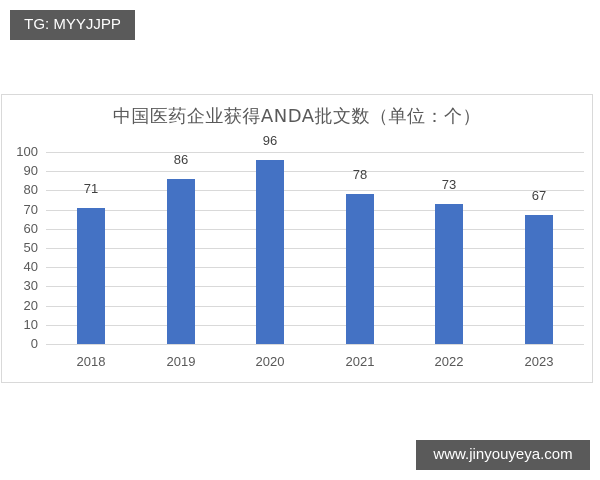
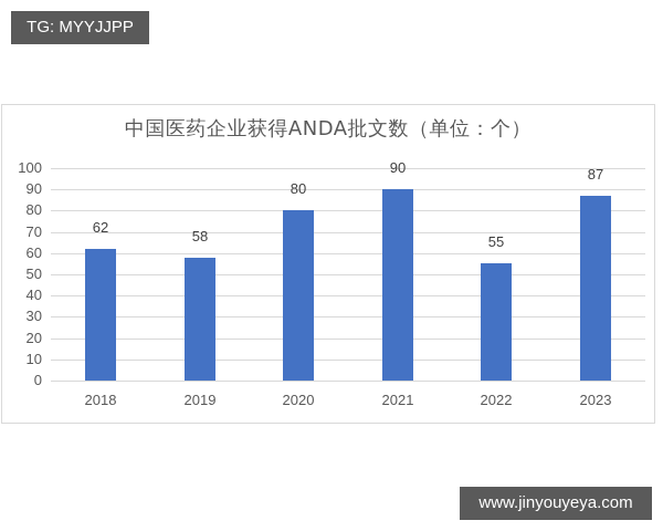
2018: 71 -> 62
2019: 86 -> 58
2020: 96 -> 80
2021: 78 -> 90
2022: 73 -> 55
2023: 67 -> 87
